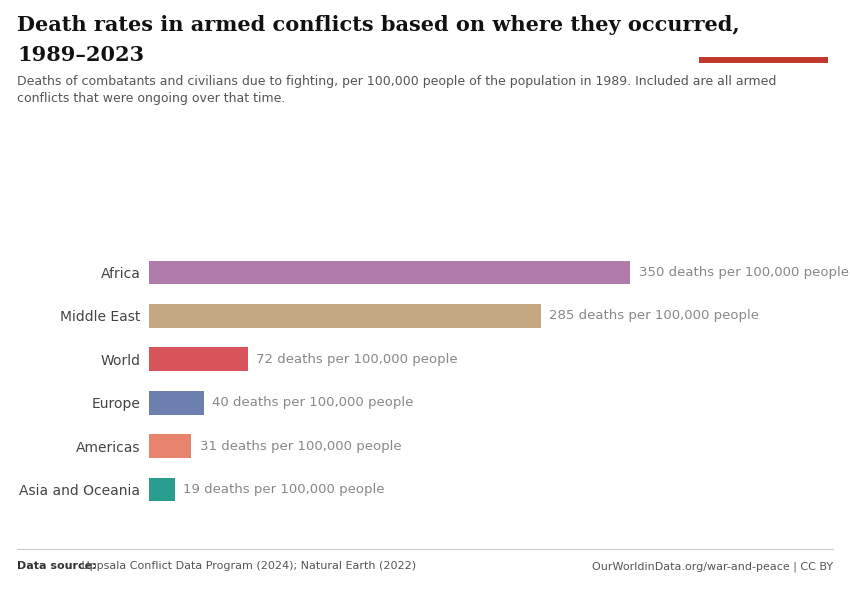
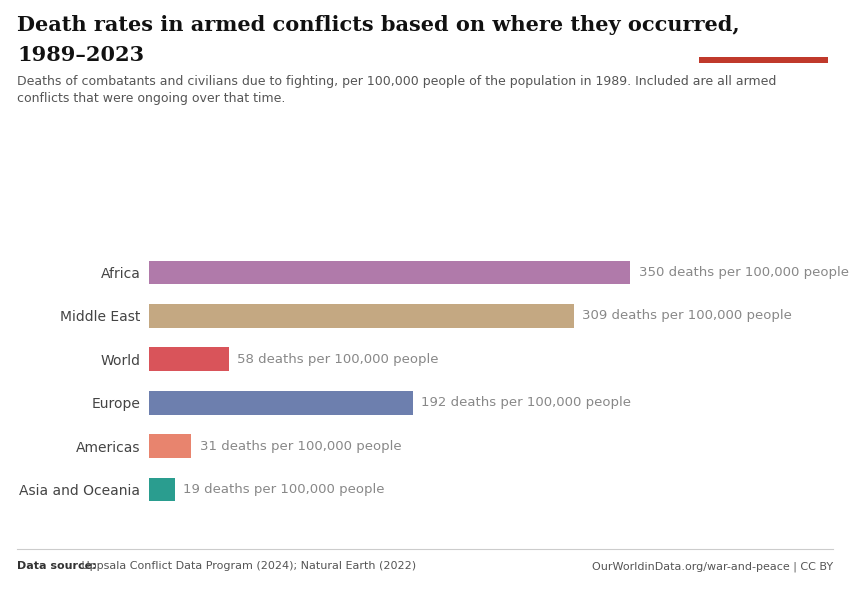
Middle East: 285 -> 309
World: 72 -> 58
Europe: 40 -> 192
